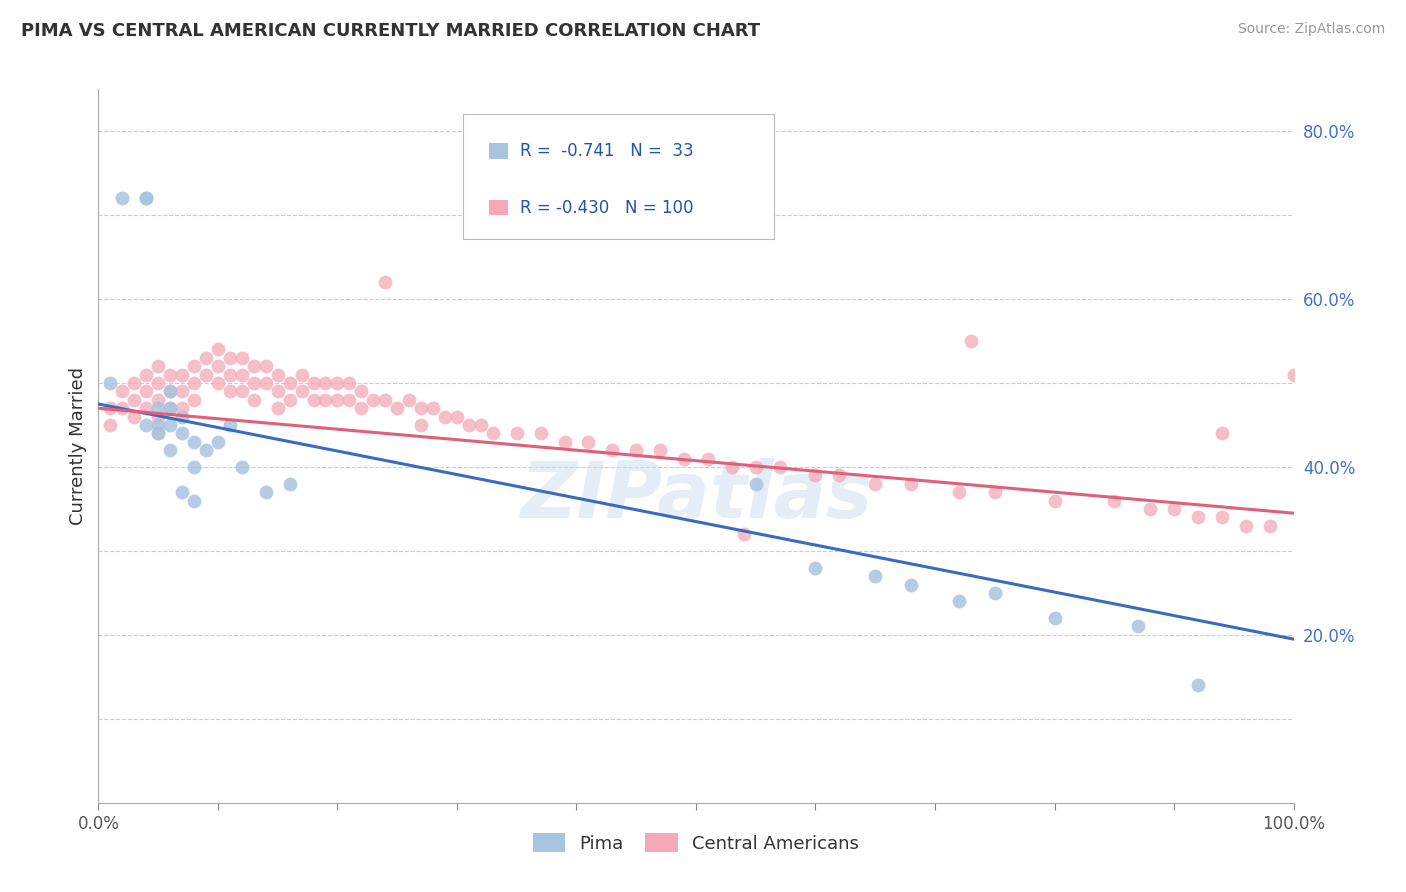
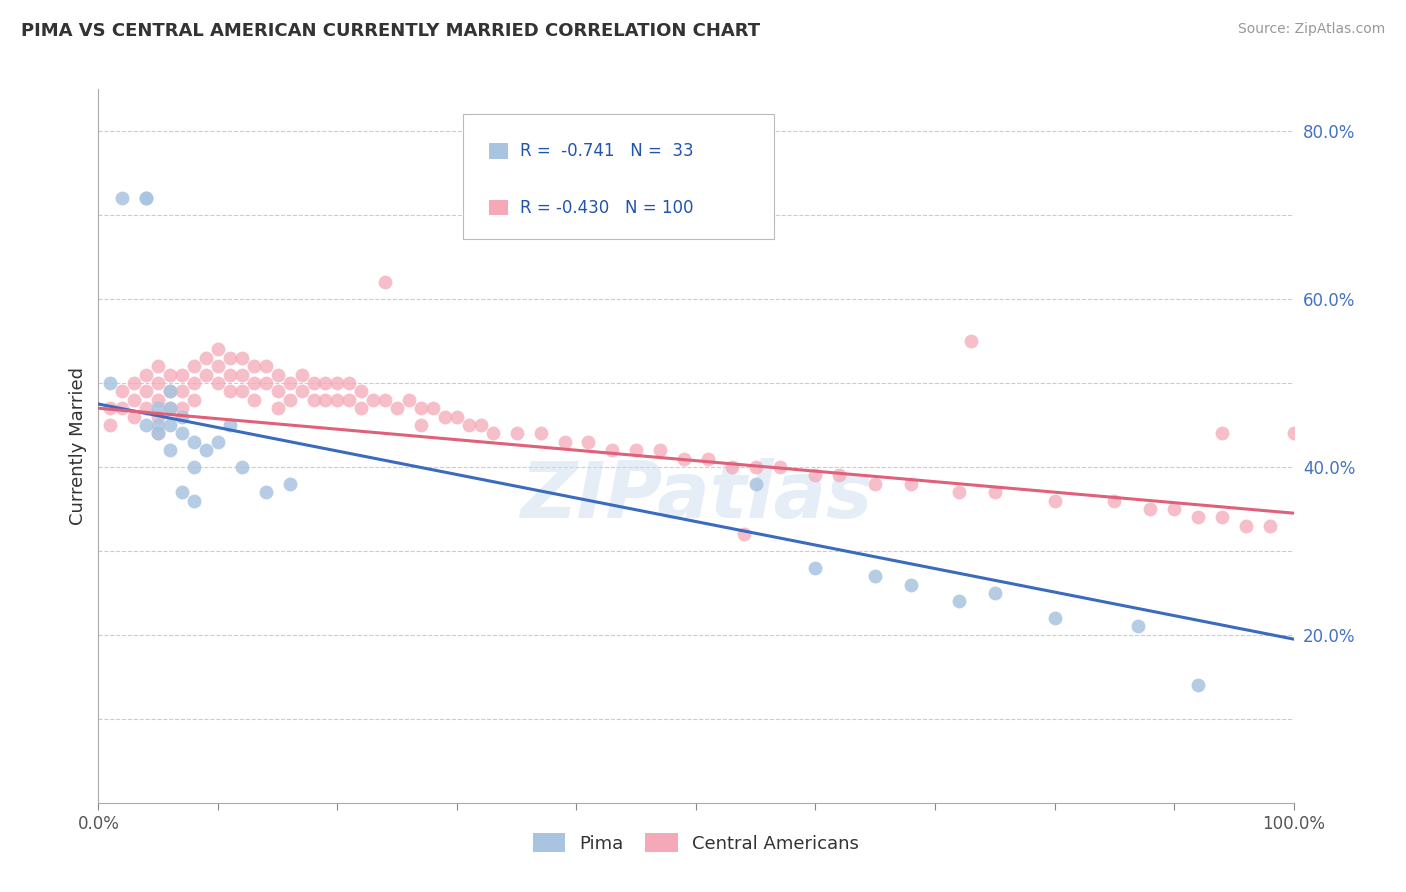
Central Americans/100.0%: 51% -> 44%
